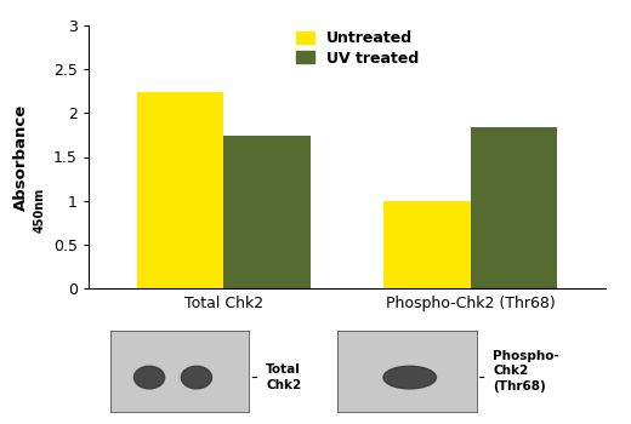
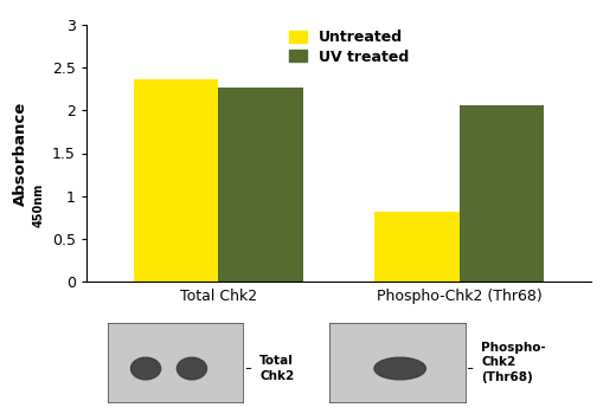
Untreated/Total Chk2: 2.24 -> 2.37
UV treated/Total Chk2: 1.74 -> 2.27
Untreated/Phospho-Chk2 (Thr68): 1.00 -> 0.82
UV treated/Phospho-Chk2 (Thr68): 1.84 -> 2.06
